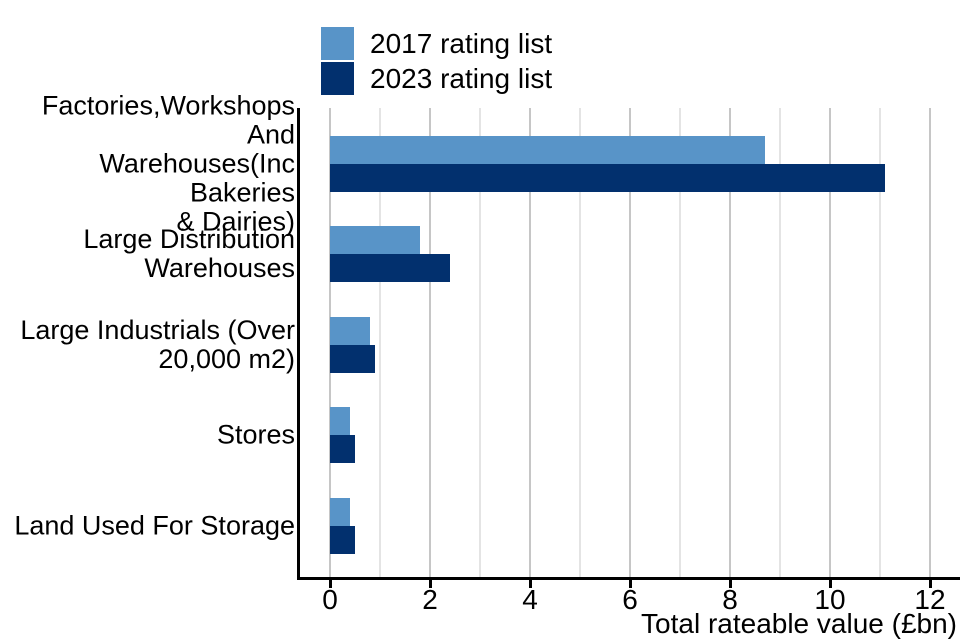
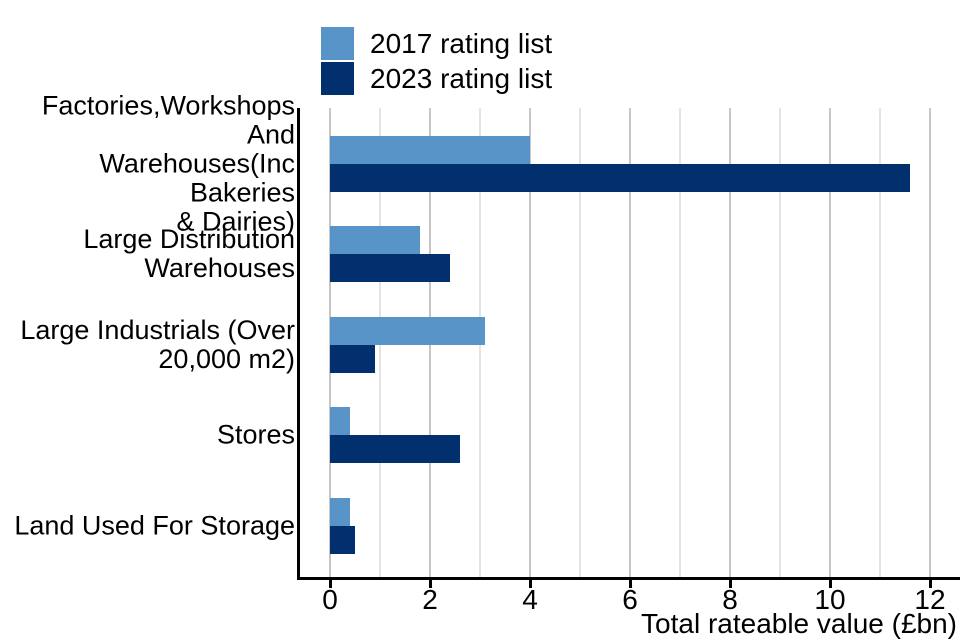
2017 rating list/Factories,Workshops And Warehouses(Inc Bakeries & Dairies): 8.7 -> 4.0
2023 rating list/Factories,Workshops And Warehouses(Inc Bakeries & Dairies): 11.1 -> 11.6
2017 rating list/Large Industrials (Over 20,000 m2): 0.8 -> 3.1
2023 rating list/Stores: 0.5 -> 2.6
